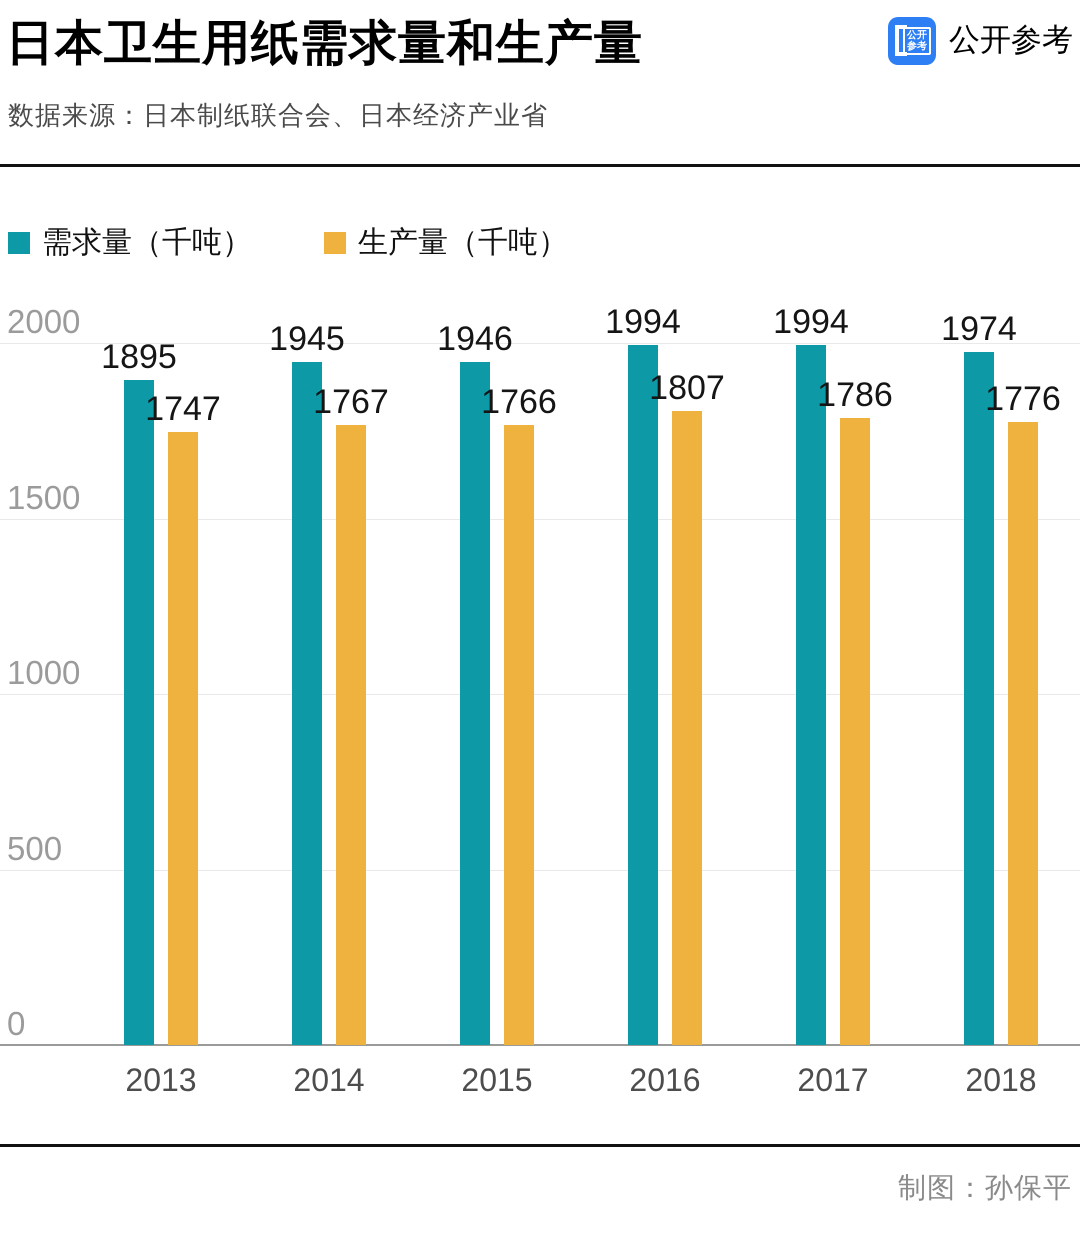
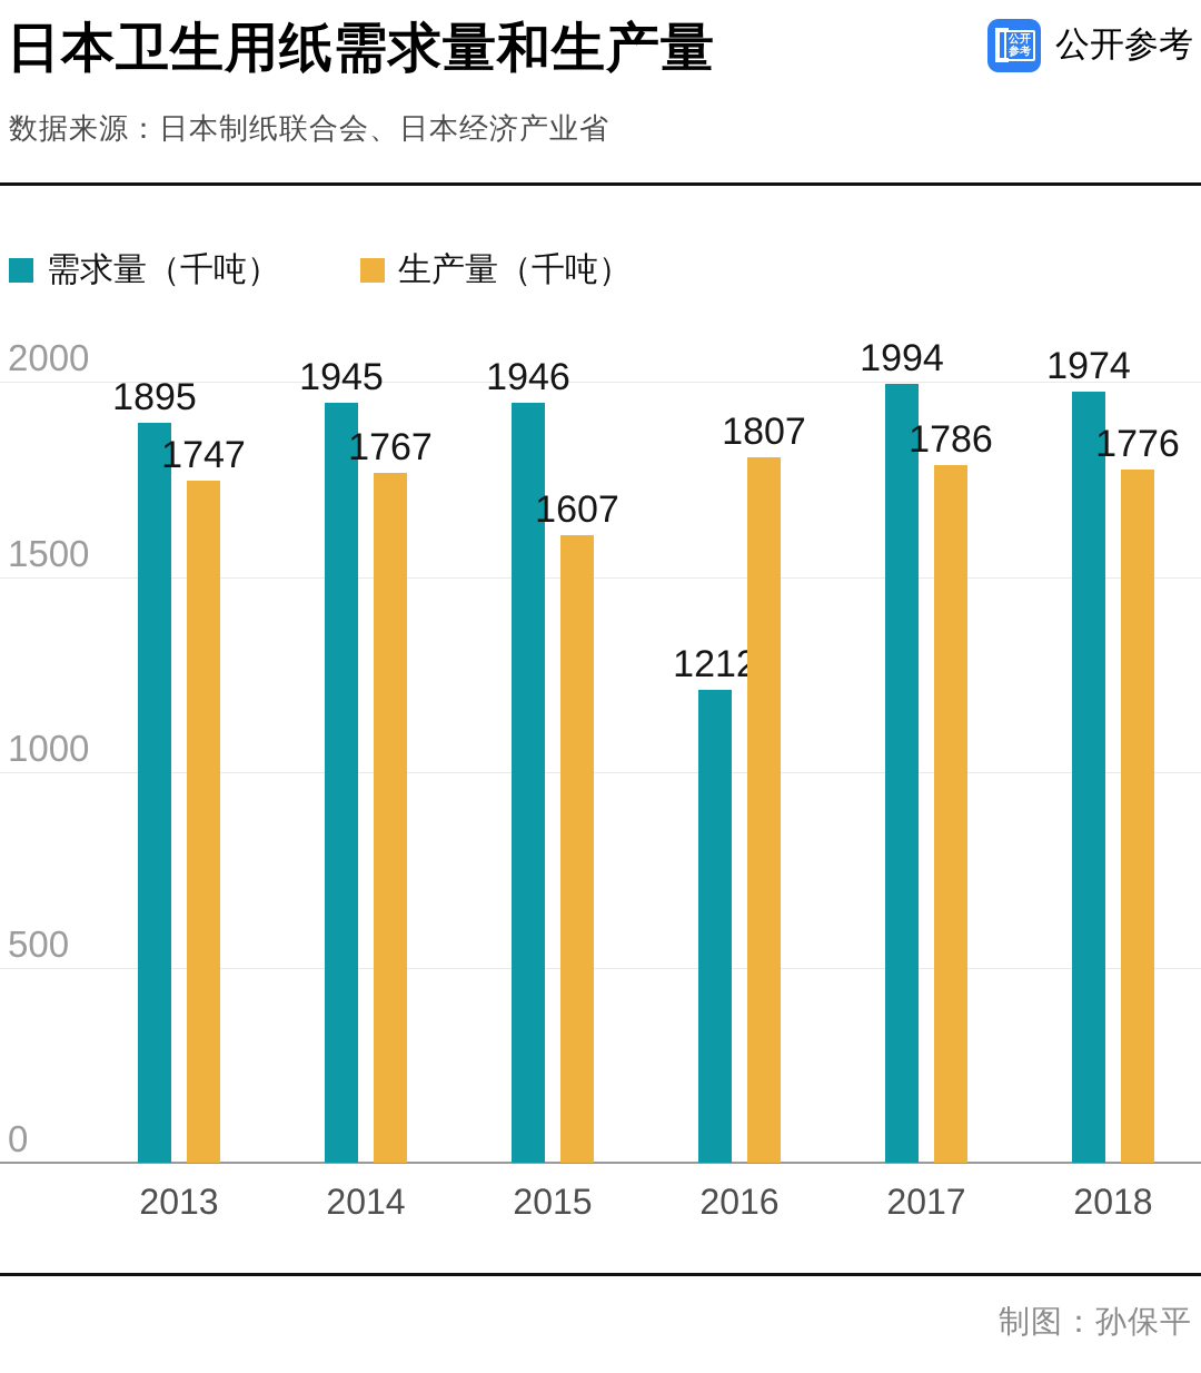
生产量（千吨）/2015: 1766 -> 1607
需求量（千吨）/2016: 1994 -> 1212
